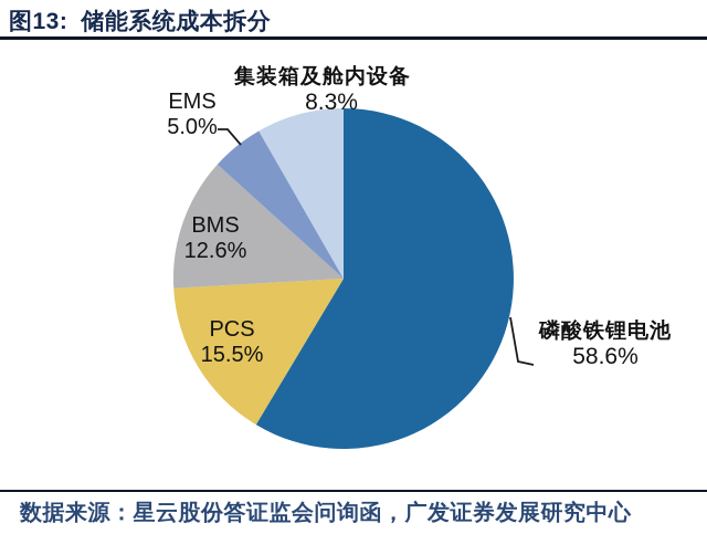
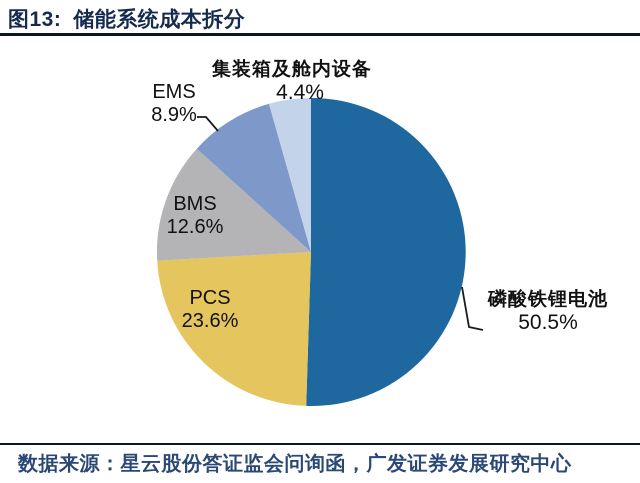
磷酸铁锂电池: 58.6% -> 50.5%
PCS: 15.5% -> 23.6%
EMS: 5.0% -> 8.9%
集装箱及舱内设备: 8.3% -> 4.4%
